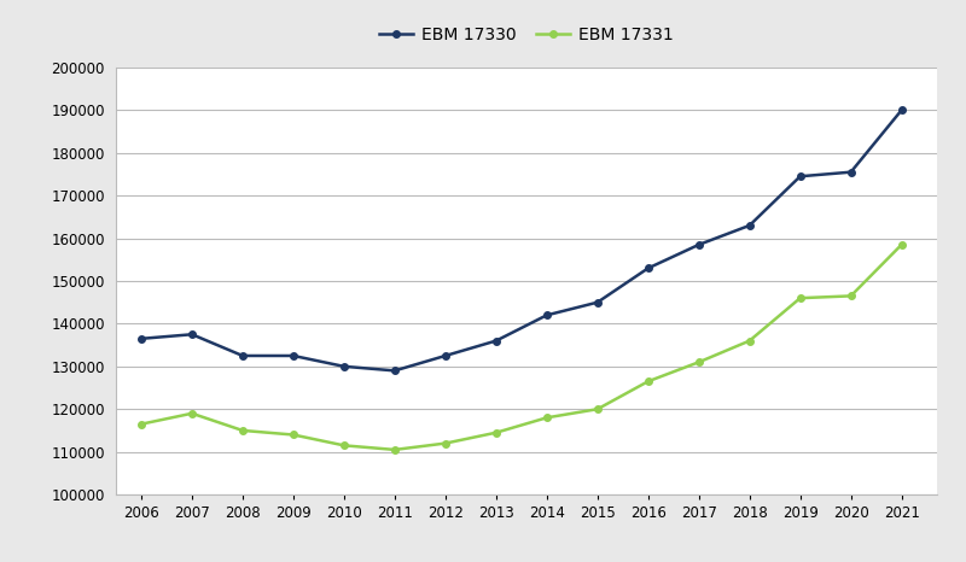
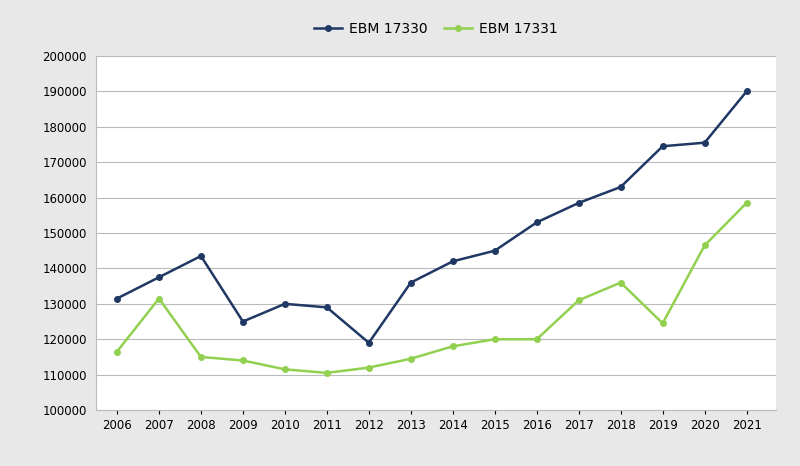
EBM 17330/2006: 136500 -> 131500
EBM 17331/2007: 119000 -> 131500
EBM 17330/2008: 132500 -> 143500
EBM 17330/2009: 132500 -> 125000
EBM 17330/2012: 132500 -> 119000
EBM 17331/2016: 126500 -> 120000
EBM 17331/2019: 146000 -> 124500
